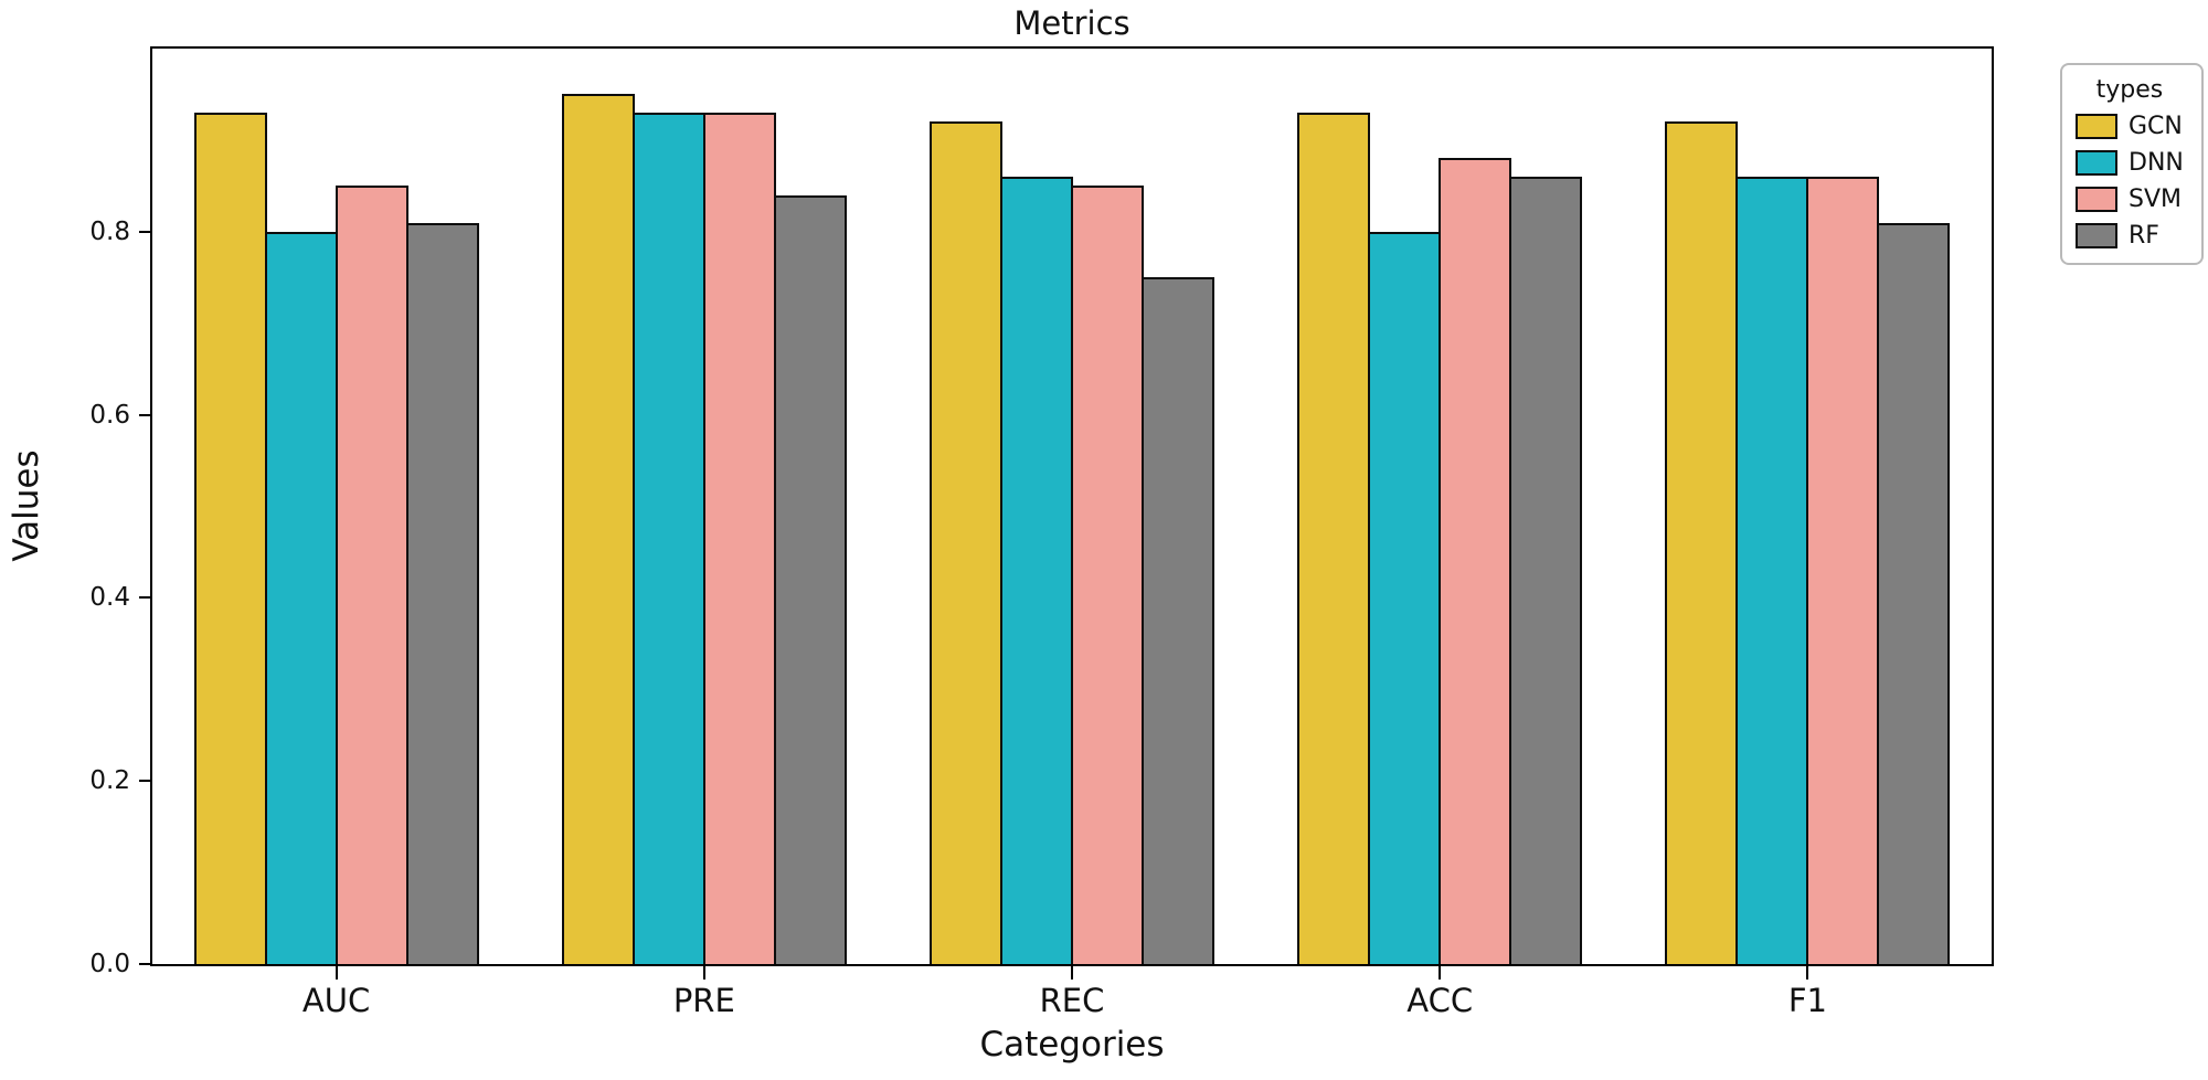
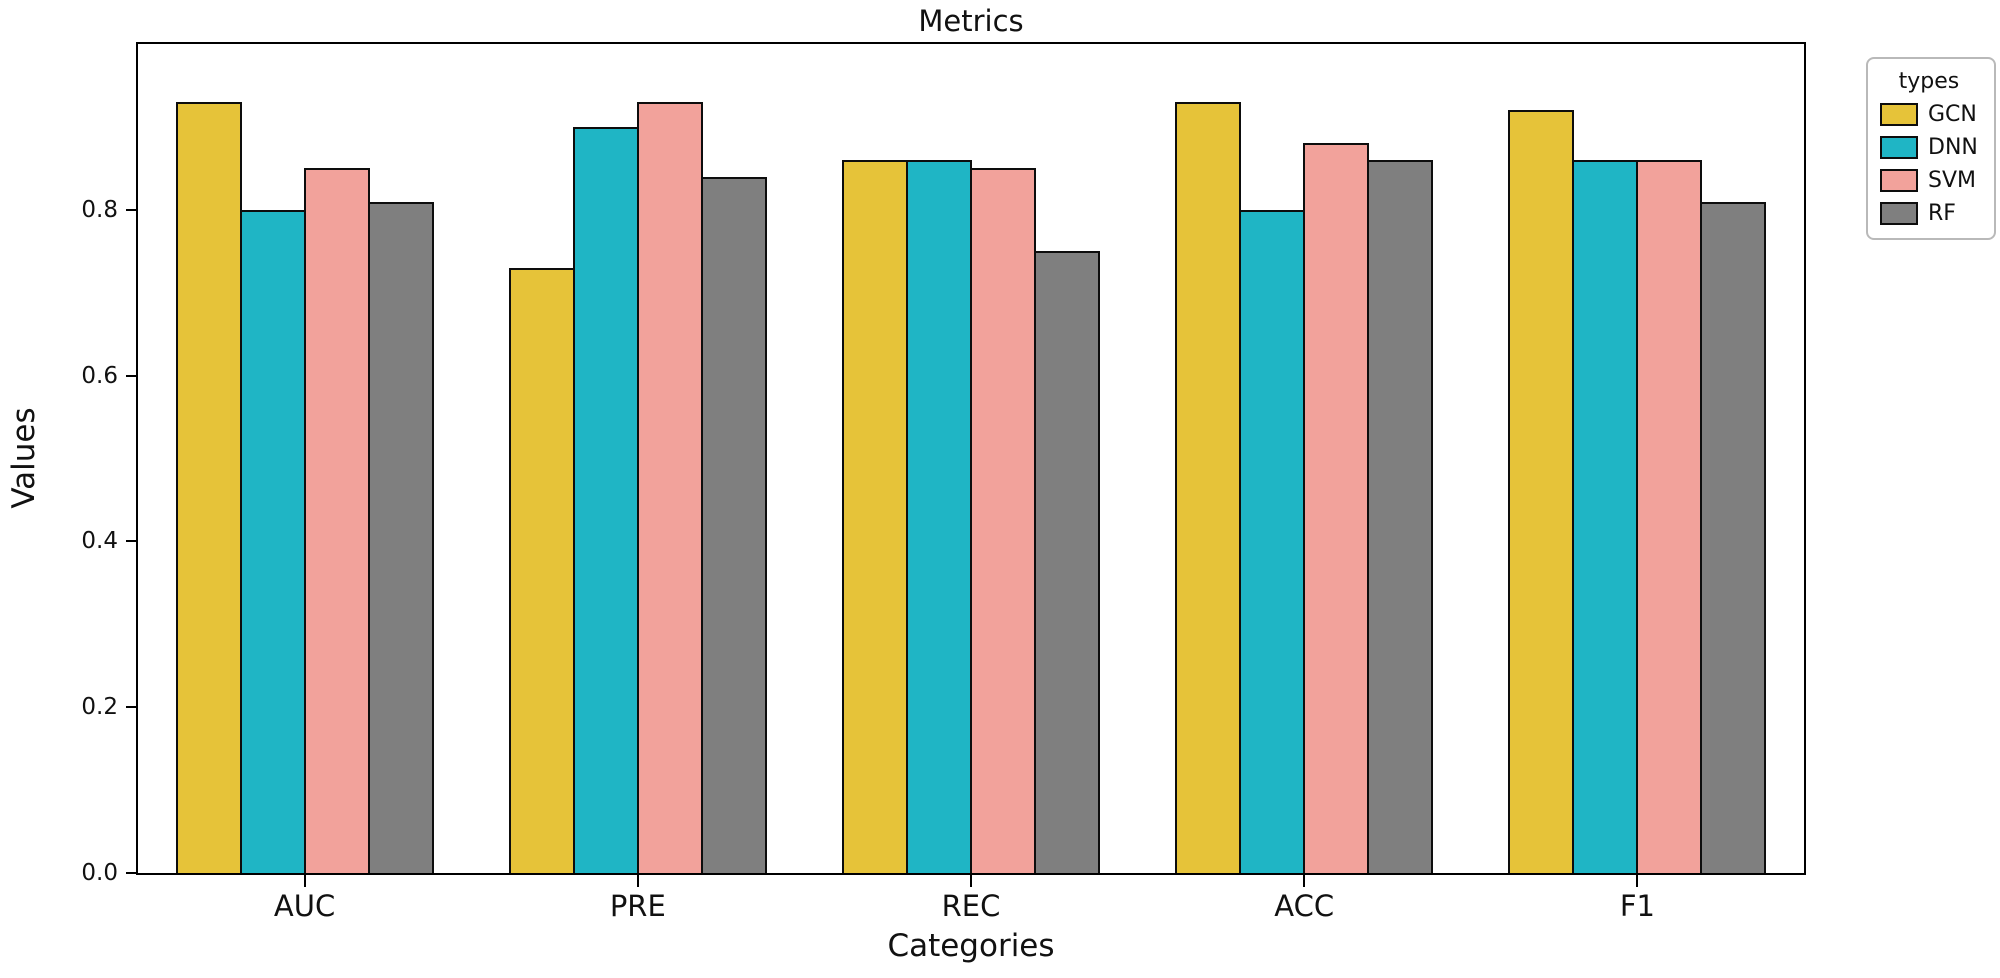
GCN/PRE: 0.95 -> 0.73
DNN/PRE: 0.93 -> 0.90
GCN/REC: 0.92 -> 0.86
